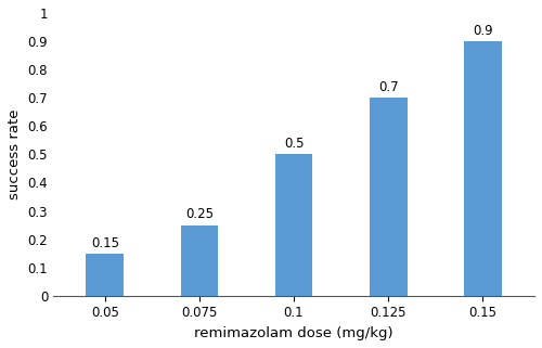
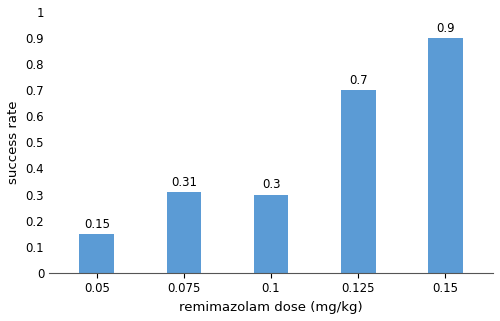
0.075: 0.25 -> 0.31
0.1: 0.5 -> 0.3
